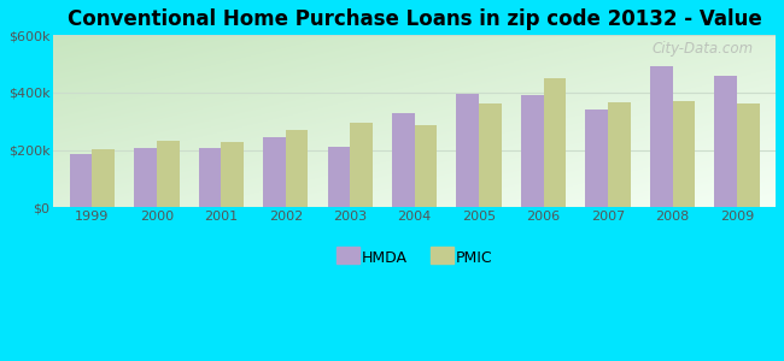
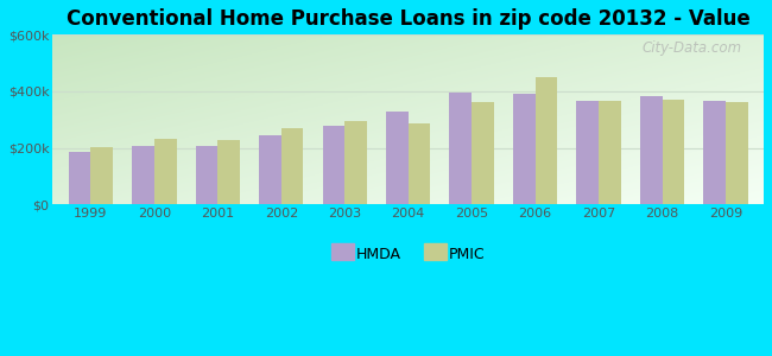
HMDA/2003: $210k -> $278k
HMDA/2007: $340k -> $365k
HMDA/2008: $490k -> $383k
HMDA/2009: $460k -> $368k
